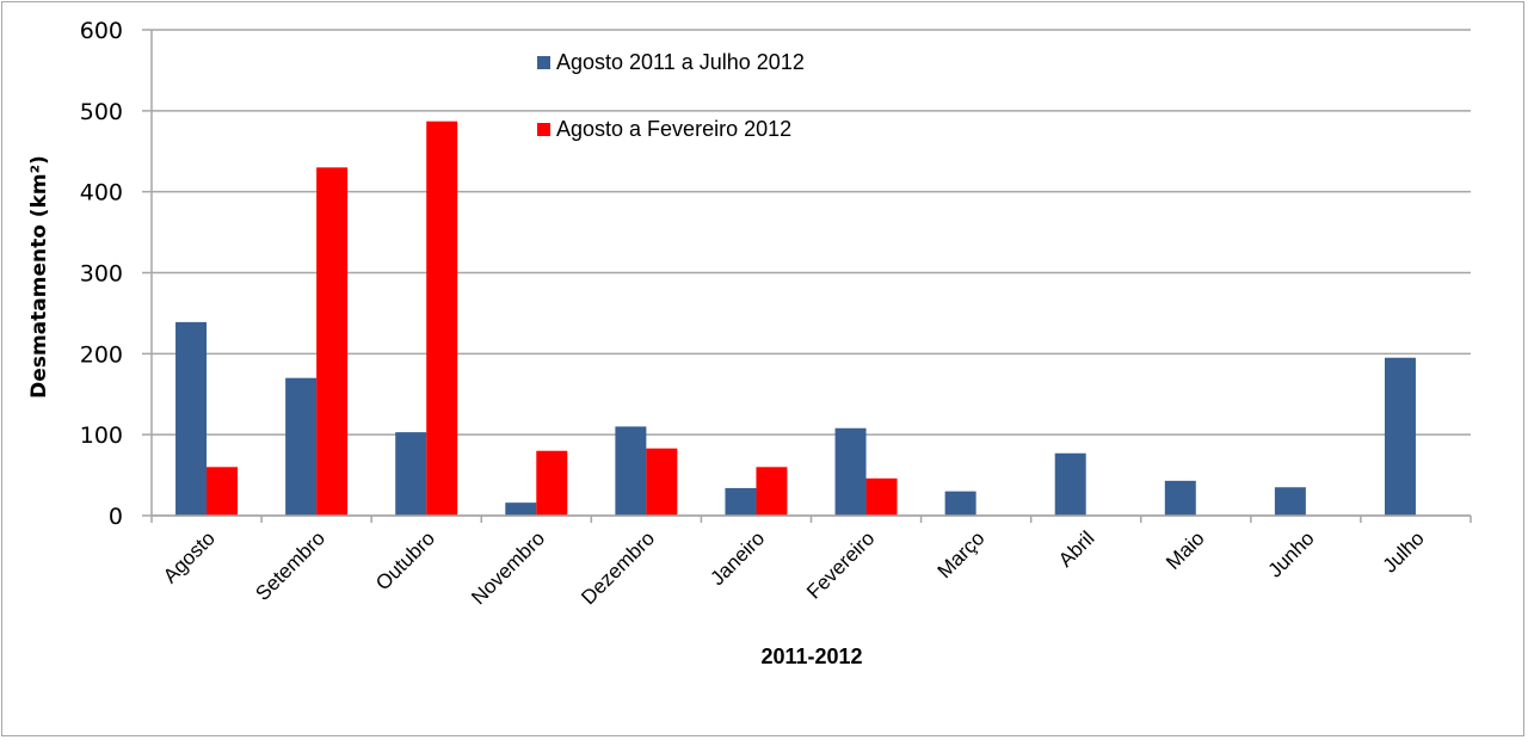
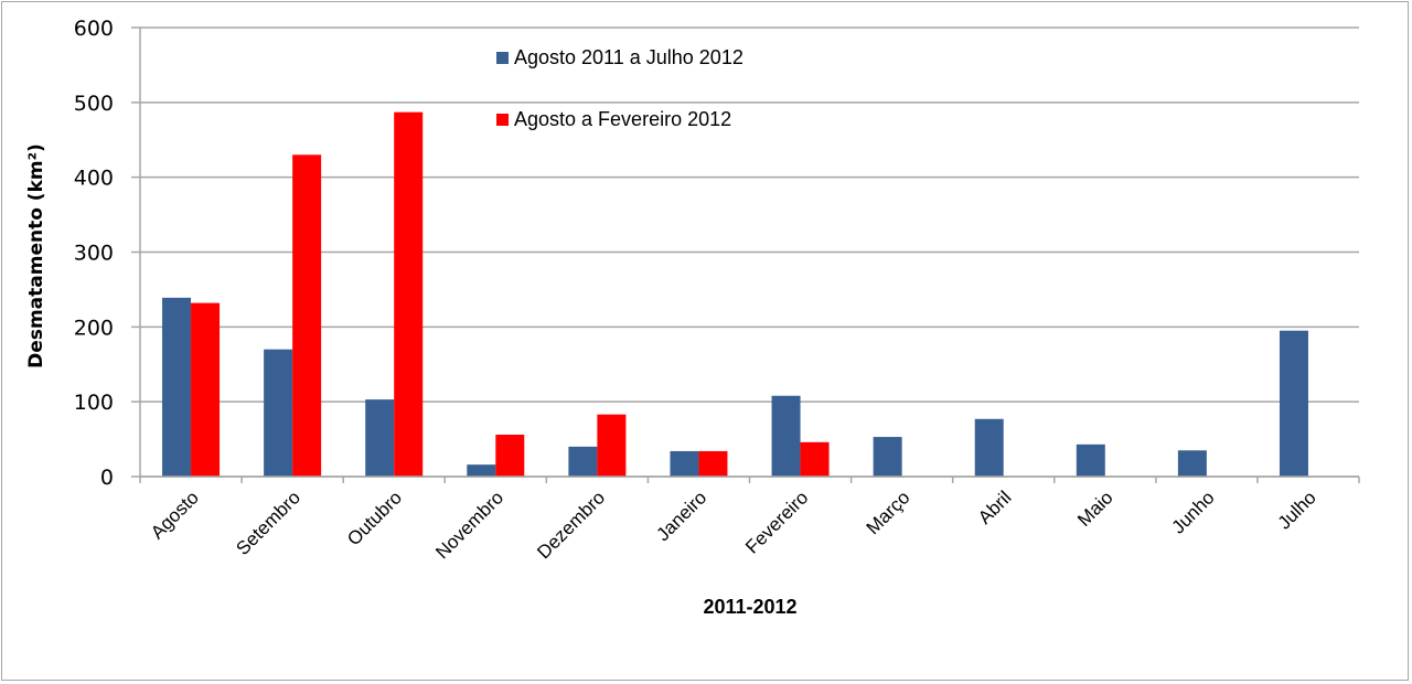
Agosto a Fevereiro 2012/Agosto: 60 -> 230
Agosto a Fevereiro 2012/Novembro: 80 -> 60
Agosto 2011 a Julho 2012/Dezembro: 110 -> 40
Agosto a Fevereiro 2012/Janeiro: 60 -> 30
Agosto 2011 a Julho 2012/Março: 30 -> 50
